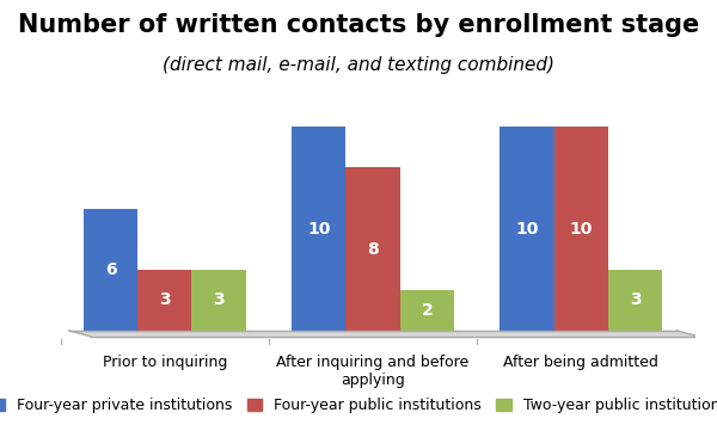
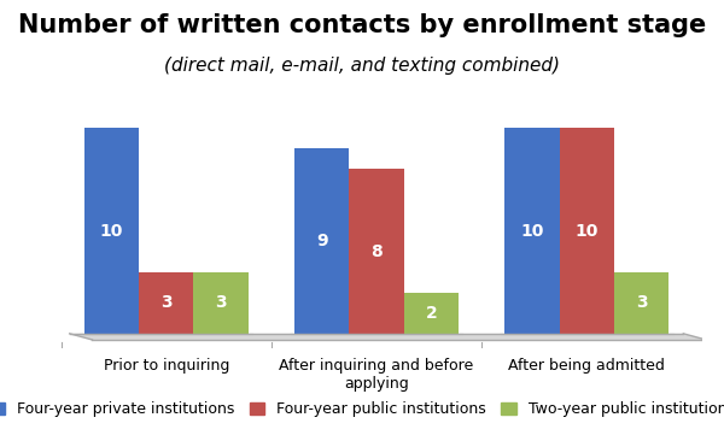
Four-year private institutions/Prior to inquiring: 6 -> 10
Four-year private institutions/After inquiring and before applying: 10 -> 9
